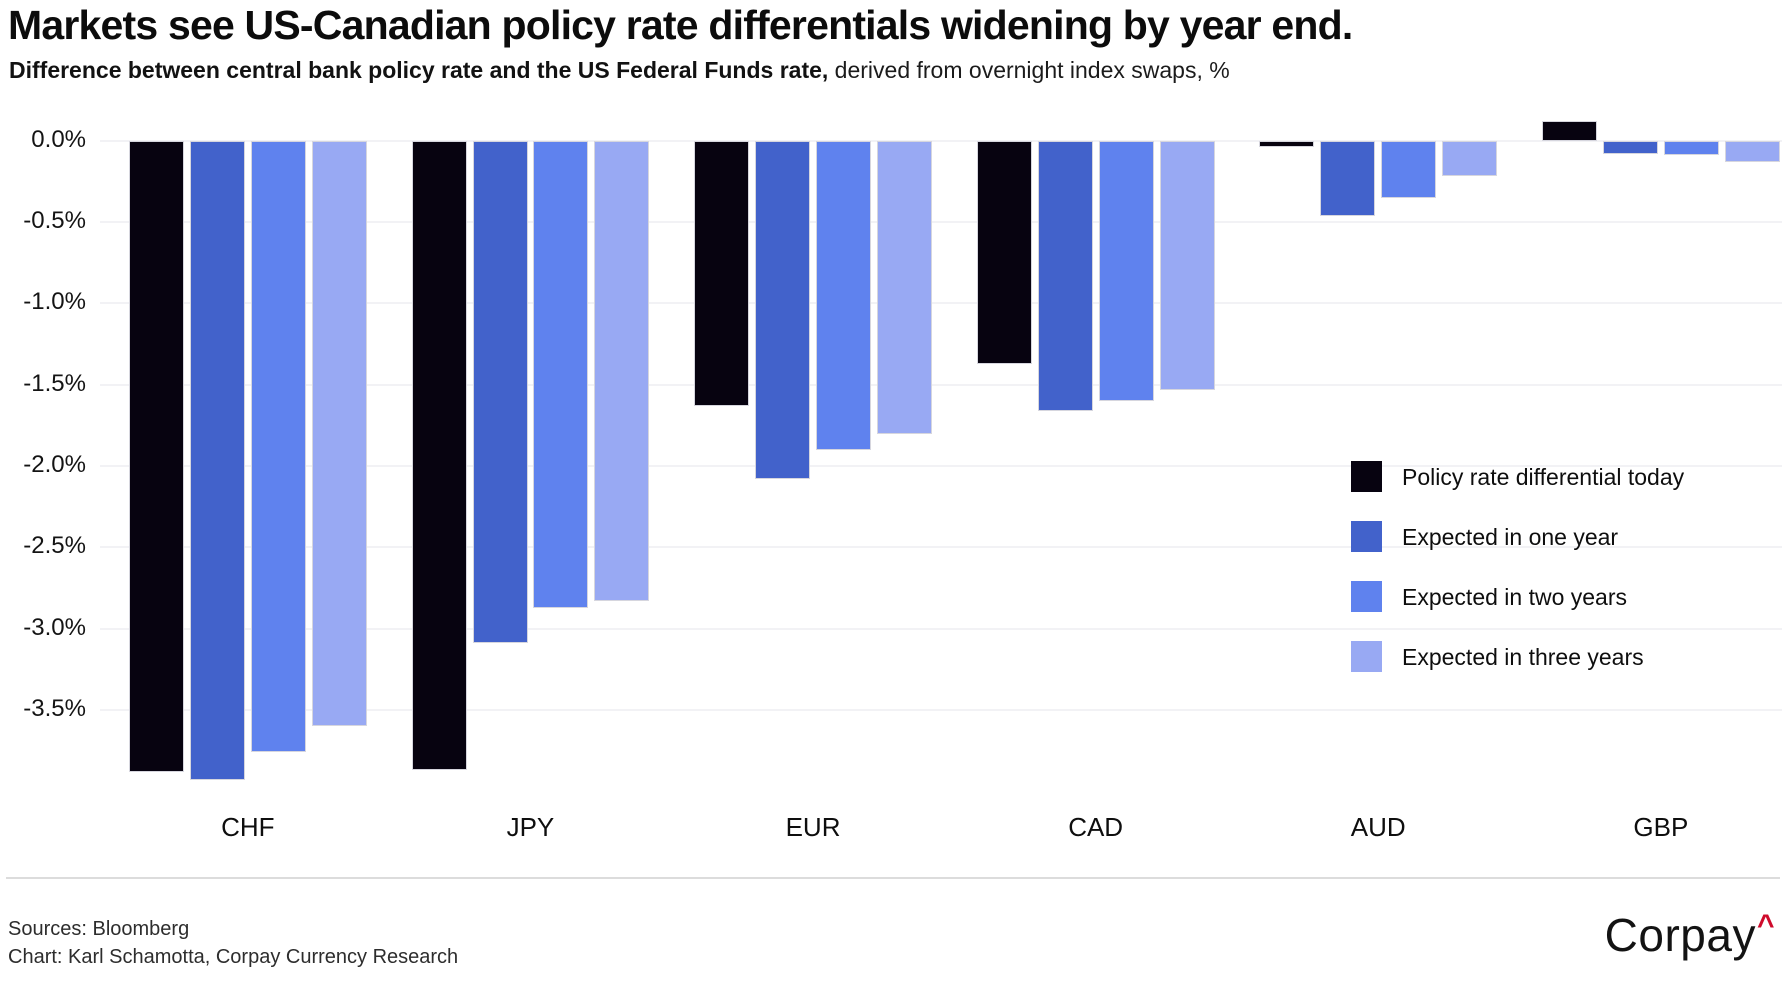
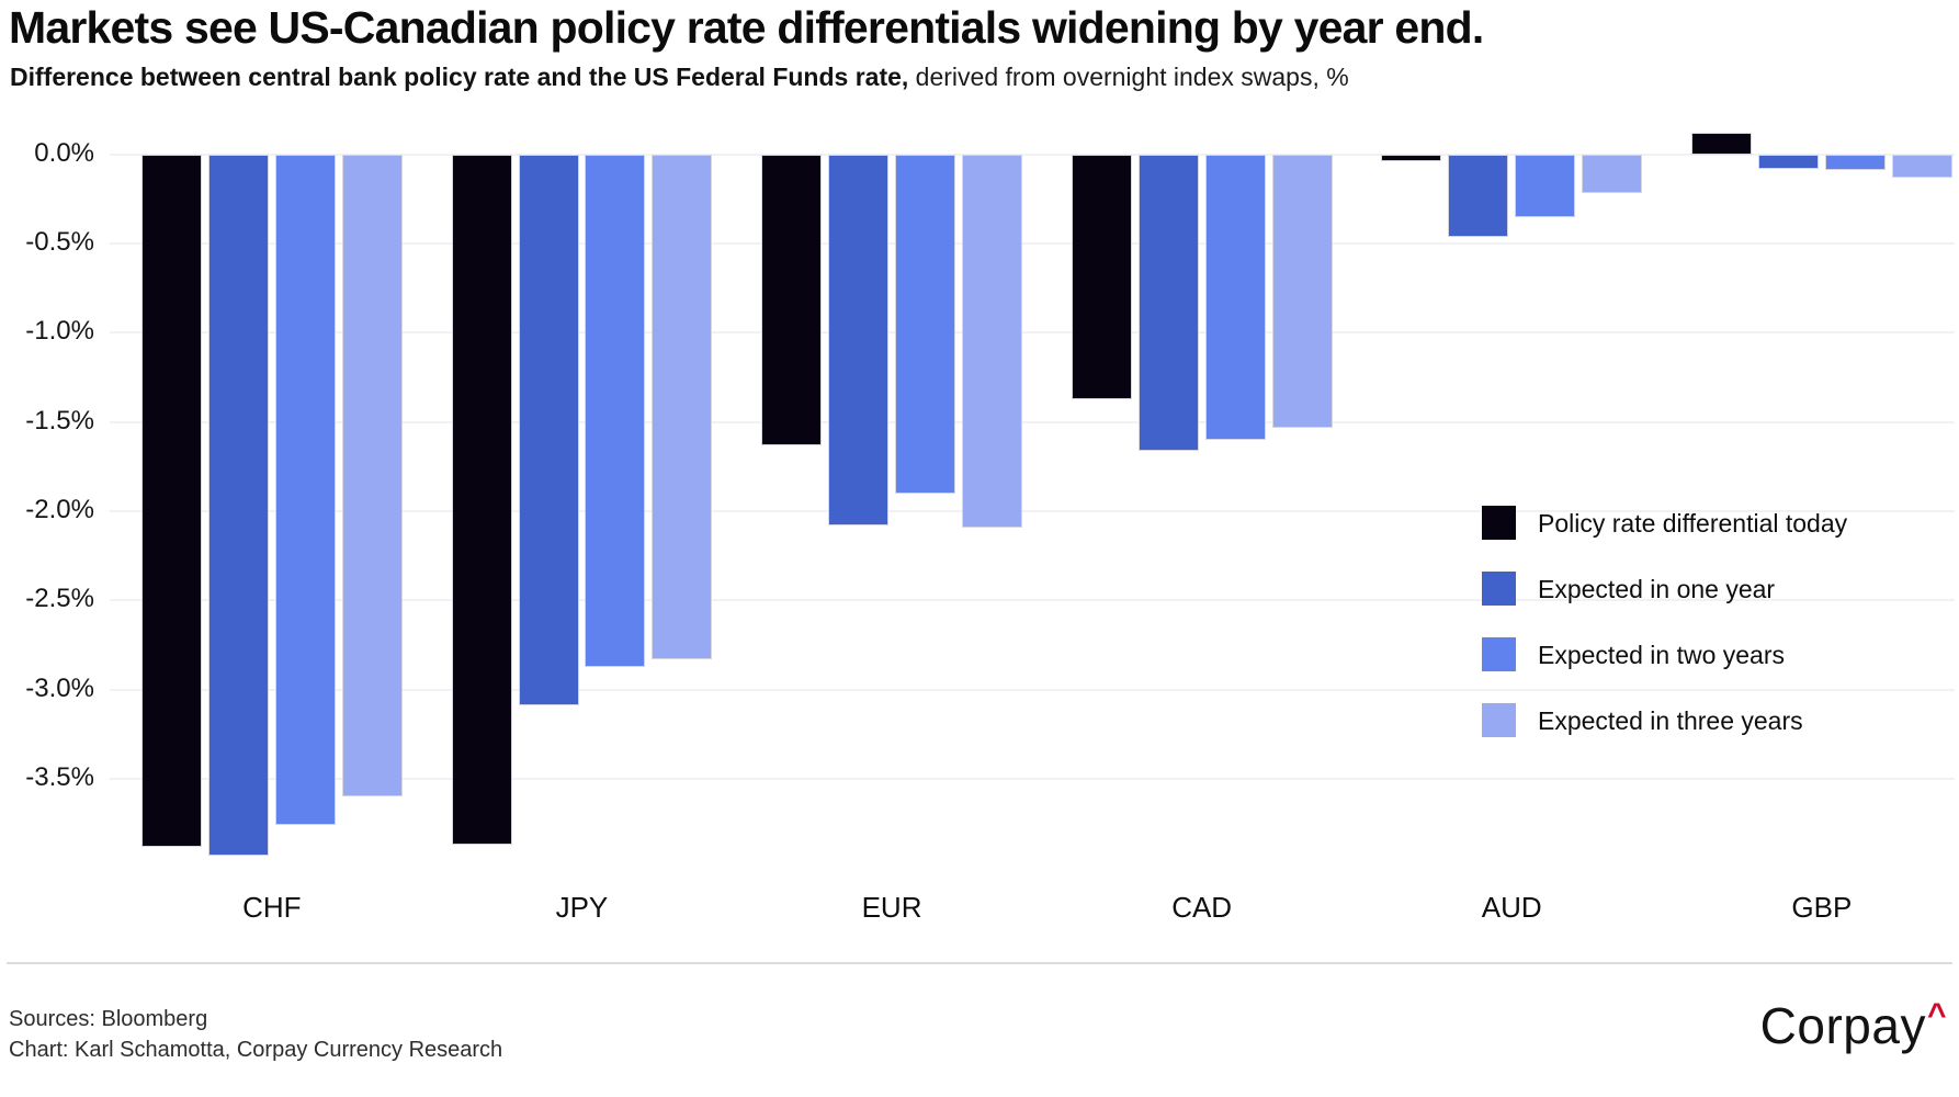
Expected in three years/EUR: -1.80% -> -2.09%
